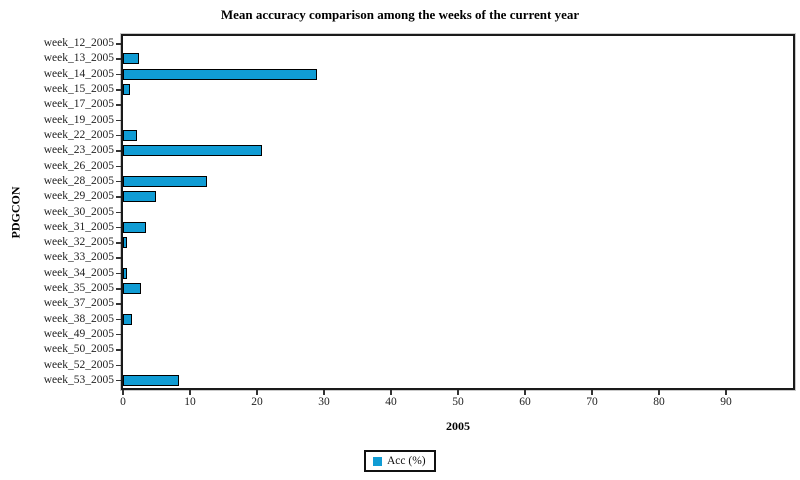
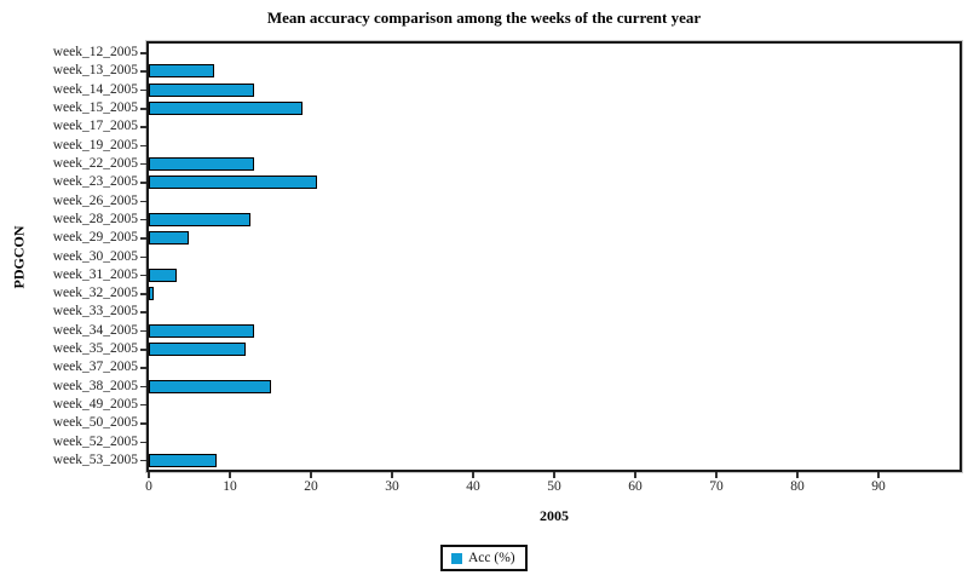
week_13_2005: 2 -> 8
week_14_2005: 29 -> 13
week_15_2005: 1 -> 19
week_22_2005: 2 -> 13
week_34_2005: 1 -> 13
week_35_2005: 3 -> 12
week_38_2005: 1 -> 15
